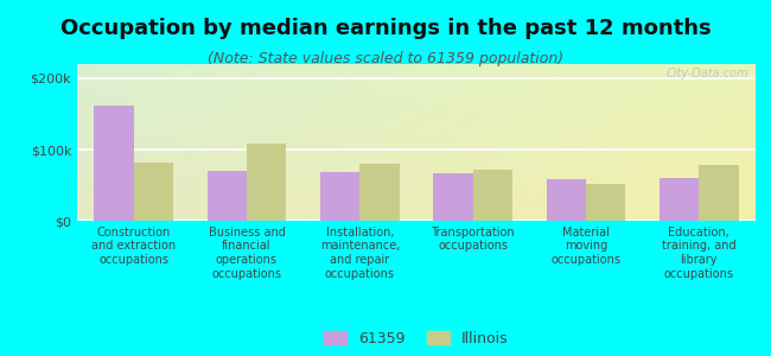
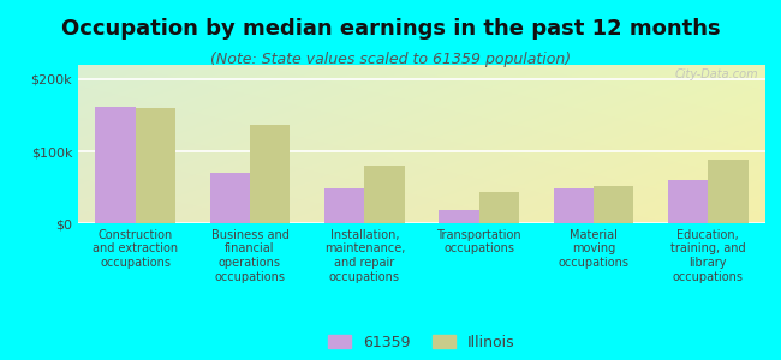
Illinois/Construction and extraction occupations: $82k -> $160k
Illinois/Business and financial operations occupations: $108k -> $136k
61359/Installation, maintenance, and repair occupations: $68k -> $48k
61359/Transportation occupations: $67k -> $18k
Illinois/Transportation occupations: $72k -> $44k
61359/Material moving occupations: $58k -> $48k
Illinois/Education, training, and library occupations: $78k -> $88k
